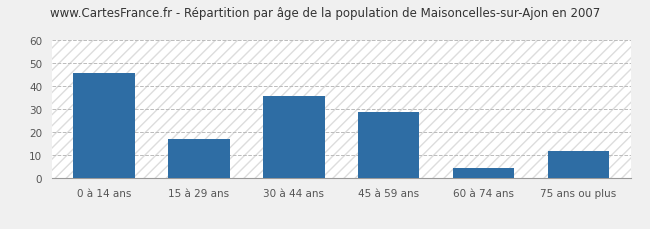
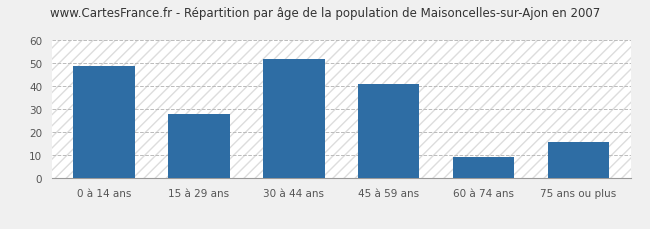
0 à 14 ans: 46.0 -> 49.0
15 à 29 ans: 17.0 -> 28.0
30 à 44 ans: 36.0 -> 52.0
45 à 59 ans: 29.0 -> 41.0
60 à 74 ans: 4.5 -> 9.5
75 ans ou plus: 12.0 -> 16.0
